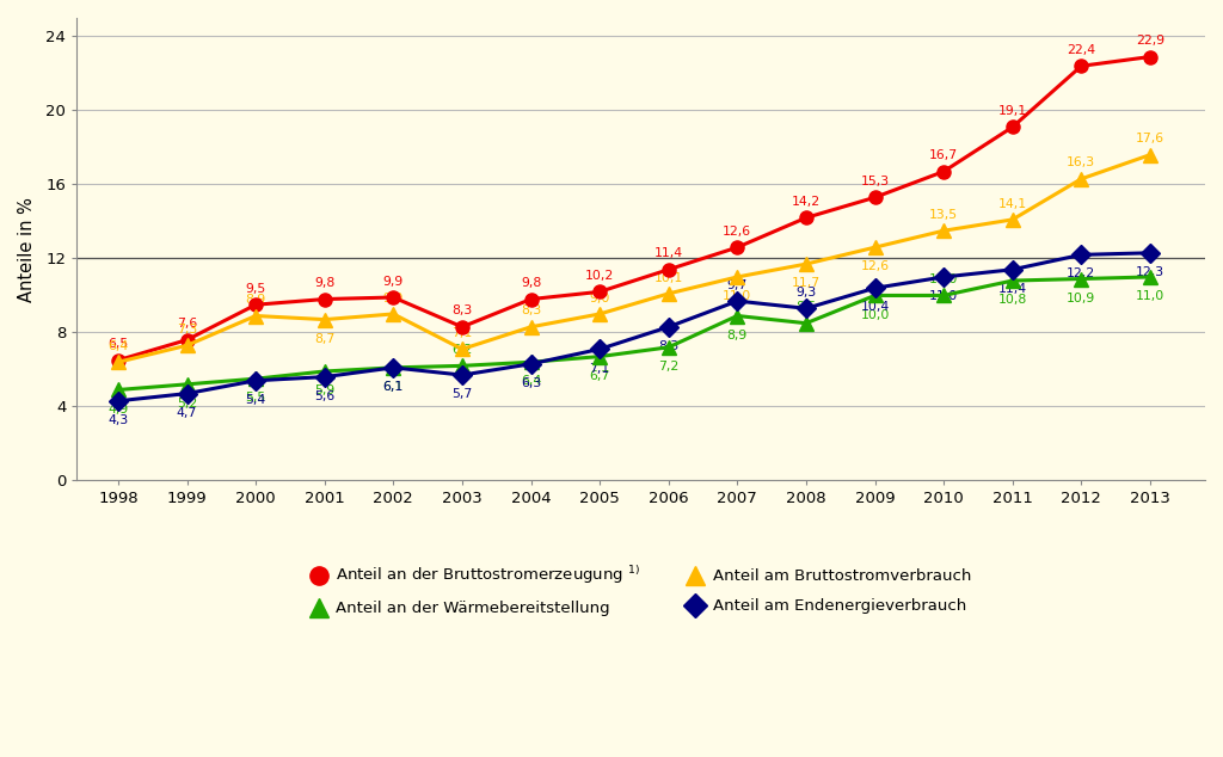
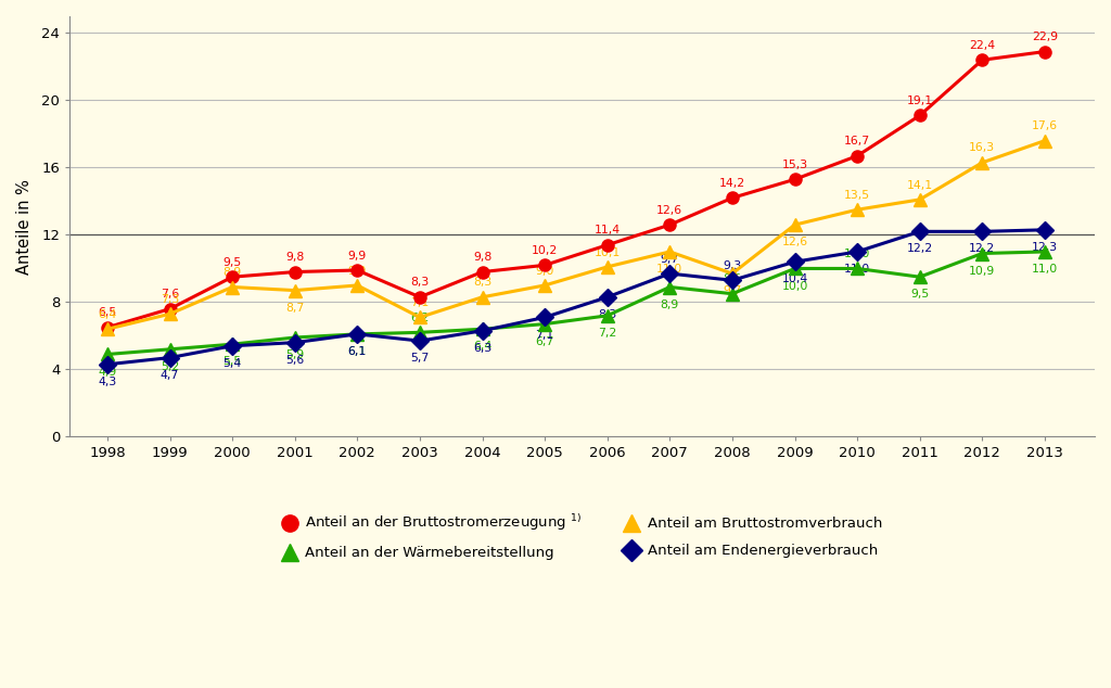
Anteil am Bruttostromverbrauch/2008: 11.7 -> 9.7
Anteil an der Wärmebereitstellung/2011: 10,8 -> 9,5
Anteil am Endenergieverbrauch/2011: 11,4 -> 12,2
